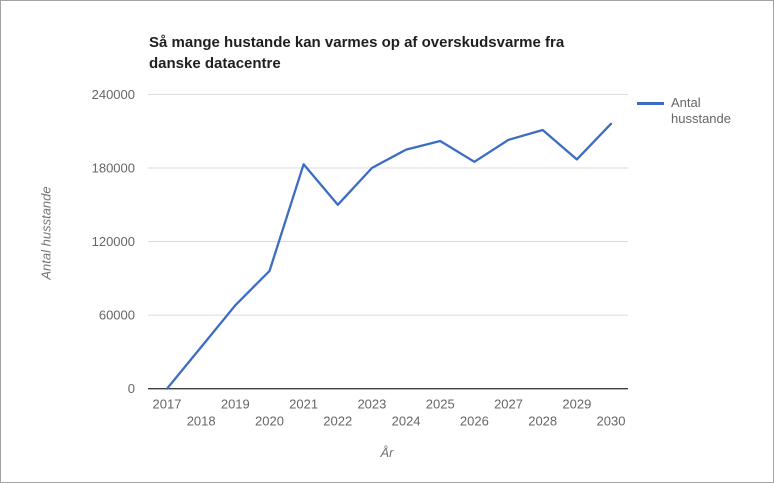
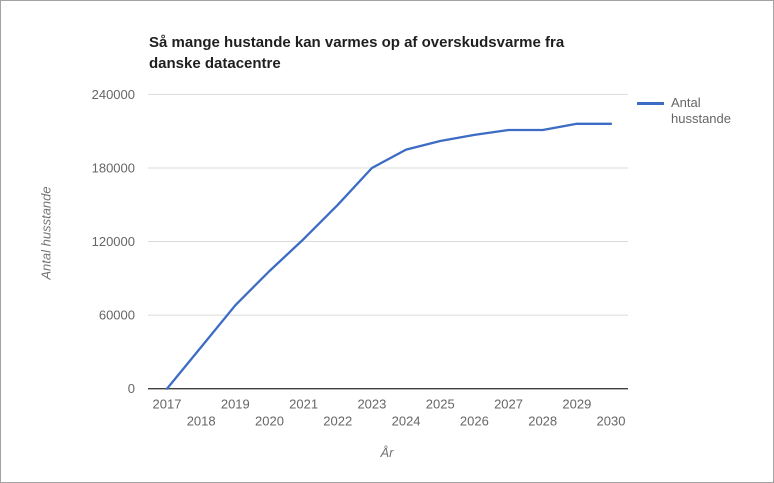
2021: 183000 -> 122000
2026: 185000 -> 207000
2027: 203000 -> 211000
2029: 187000 -> 216000
